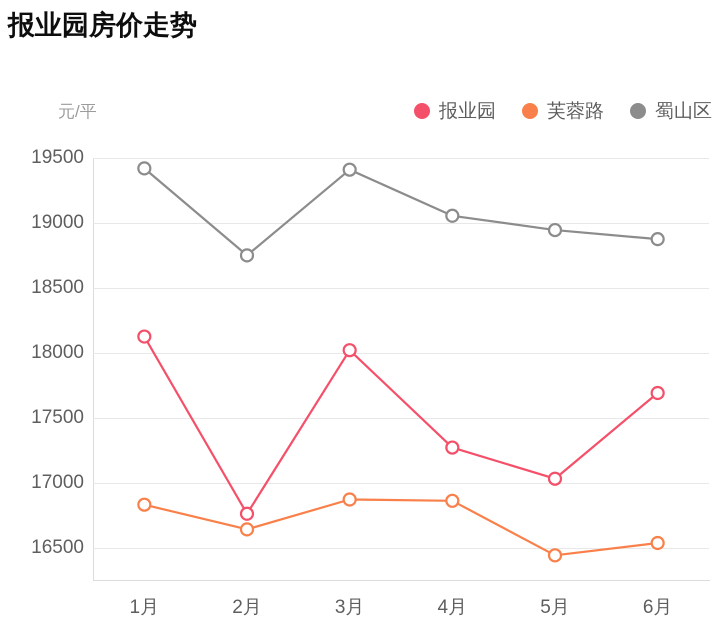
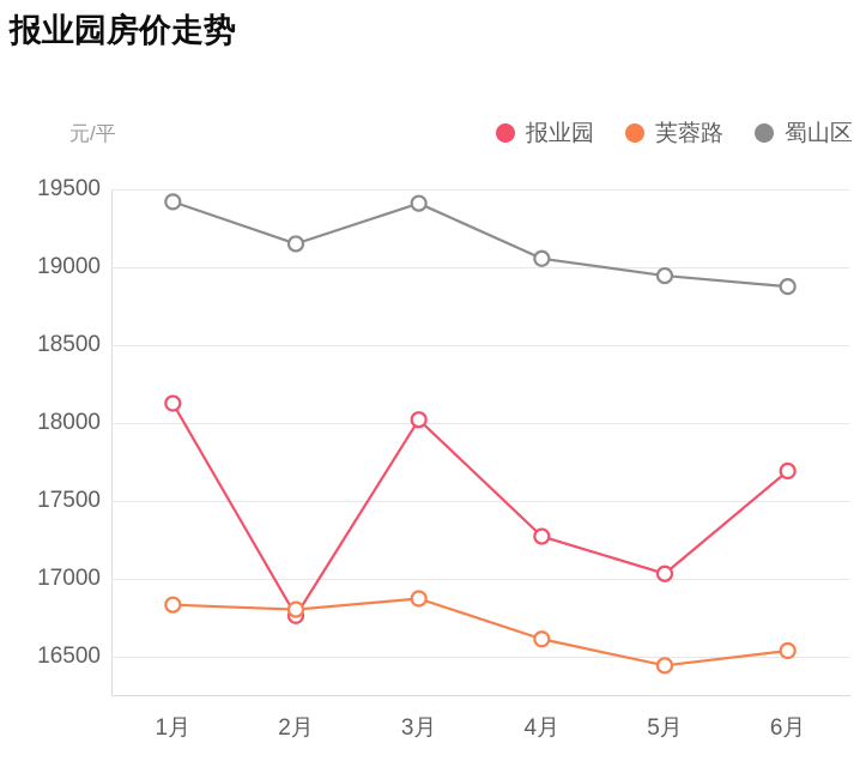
芙蓉路/2月: 16640 -> 16800
蜀山区/2月: 18750 -> 19150
芙蓉路/4月: 16860 -> 16610
